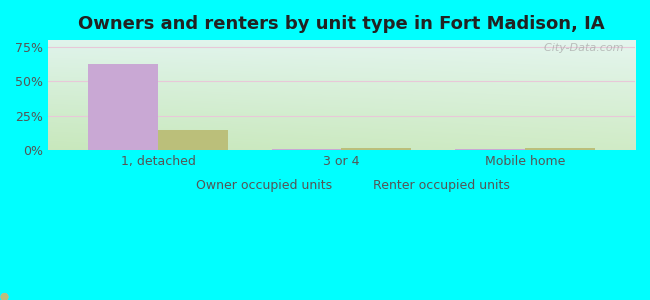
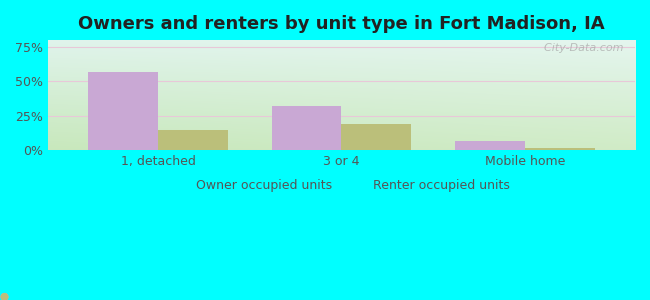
Owner occupied units/1, detached: 63% -> 57%
Owner occupied units/3 or 4: 1% -> 32%
Renter occupied units/3 or 4: 2% -> 19%
Owner occupied units/Mobile home: 1% -> 7%
